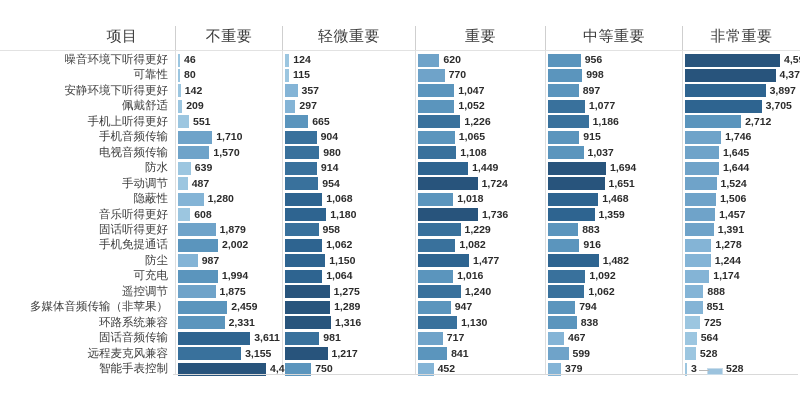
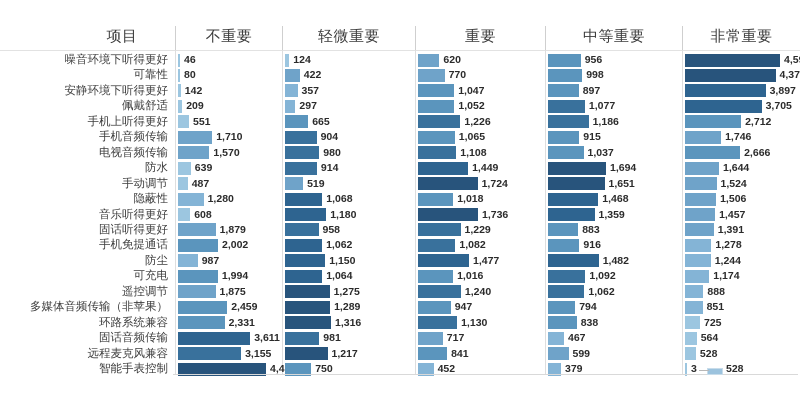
轻微重要/可靠性: 115 -> 422
非常重要/电视音频传输: 1,645 -> 2,666
轻微重要/手动调节: 954 -> 519
